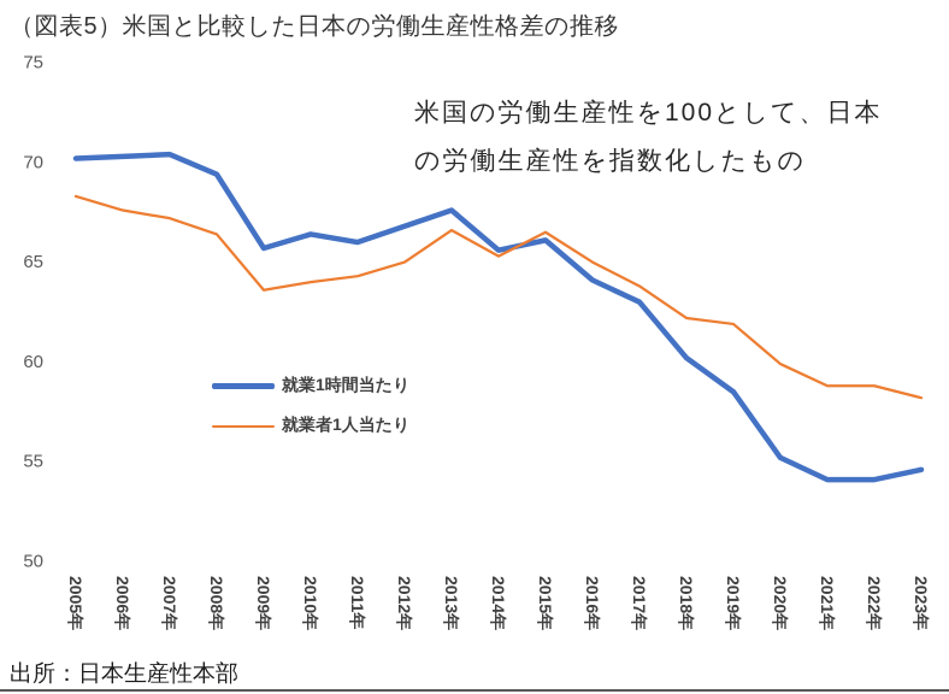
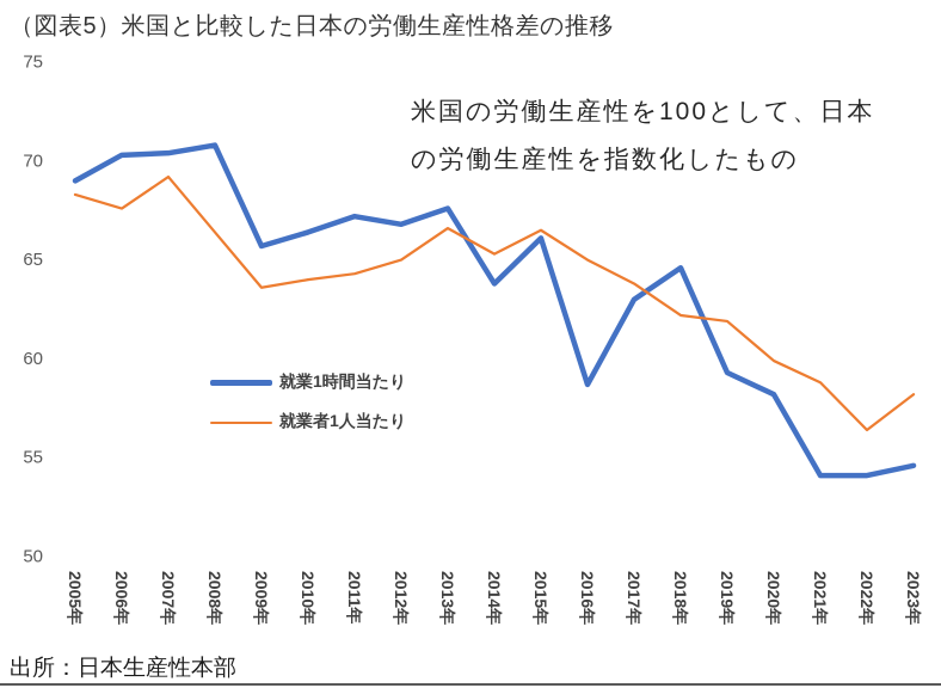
就業1時間当たり/2005年: 70.2 -> 69.0
就業者1人当たり/2007年: 67.2 -> 69.2
就業1時間当たり/2008年: 69.4 -> 70.8
就業1時間当たり/2011年: 66.0 -> 67.2
就業1時間当たり/2014年: 65.6 -> 63.8
就業1時間当たり/2016年: 64.1 -> 58.7
就業1時間当たり/2018年: 60.2 -> 64.6
就業1時間当たり/2019年: 58.5 -> 59.3
就業1時間当たり/2020年: 55.2 -> 58.2
就業者1人当たり/2022年: 58.8 -> 56.4
